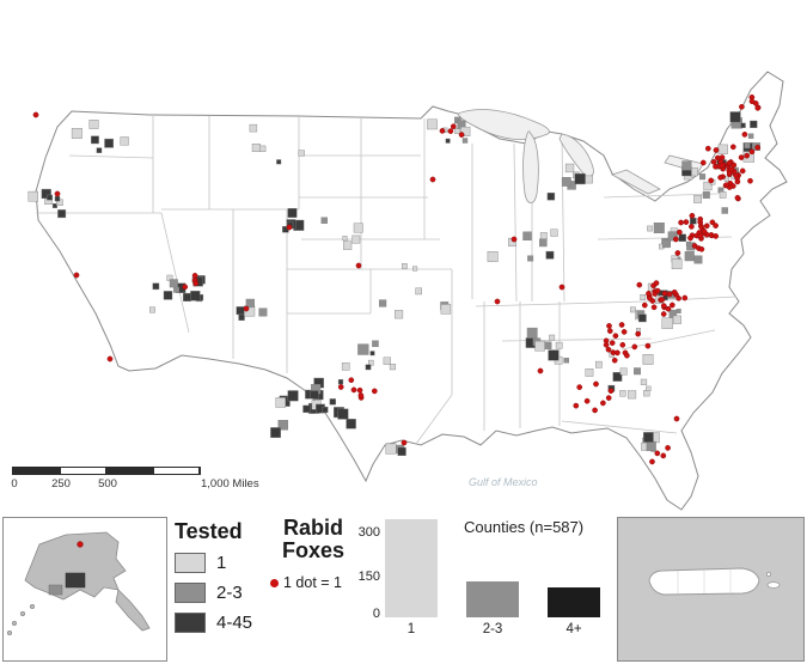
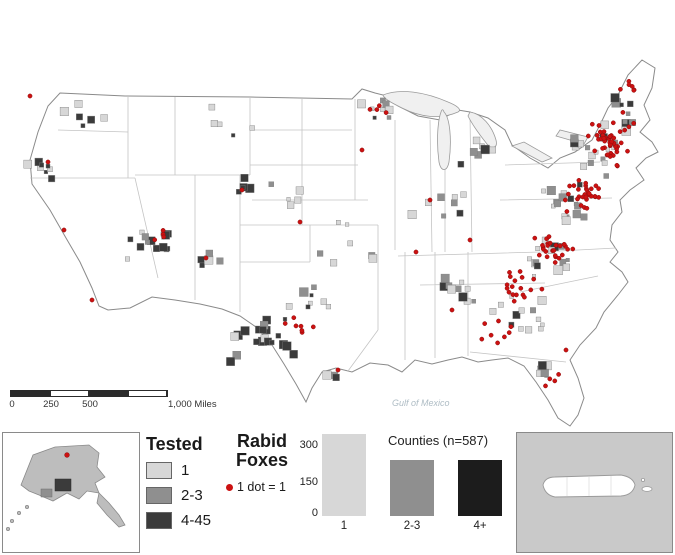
2-3: 130 -> 240
4+: 100 -> 240
